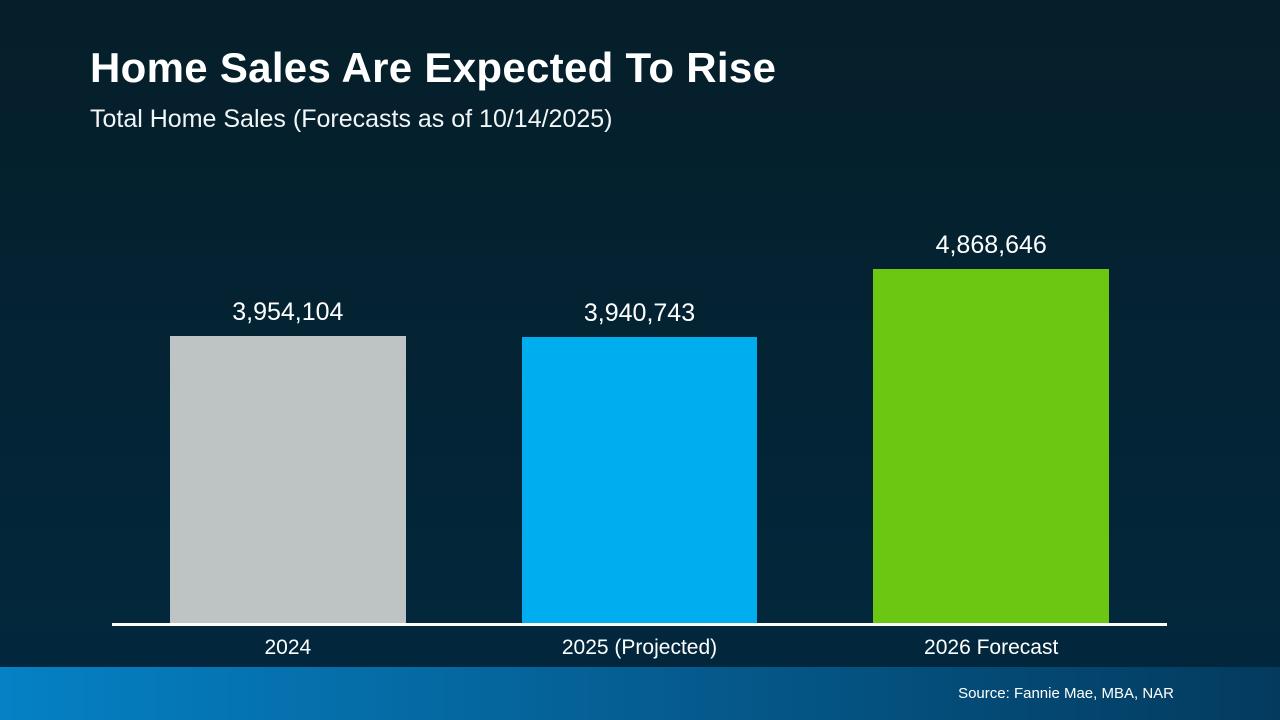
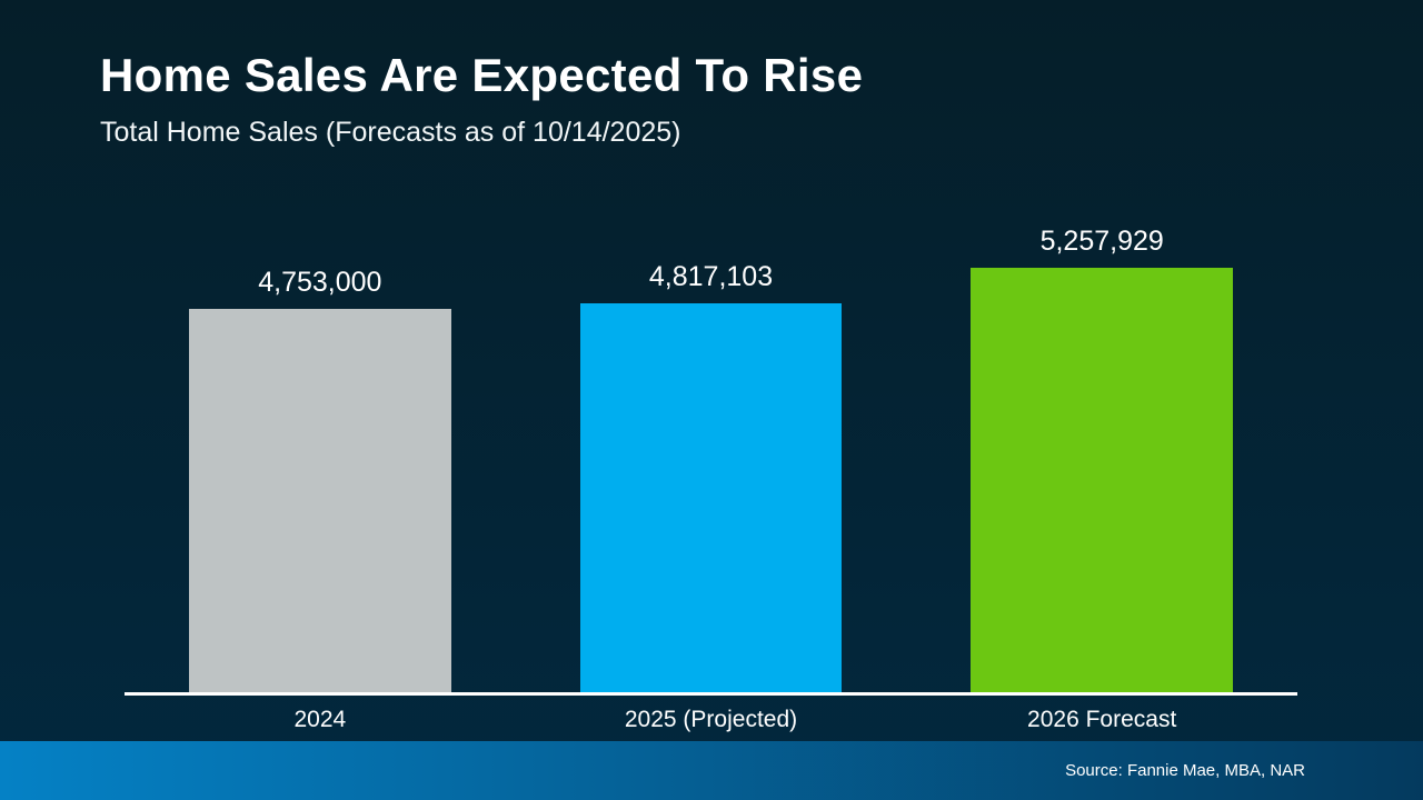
2024: 3,954,104 -> 4,753,000
2025 (Projected): 3,940,743 -> 4,817,103
2026 Forecast: 4,868,646 -> 5,257,929
